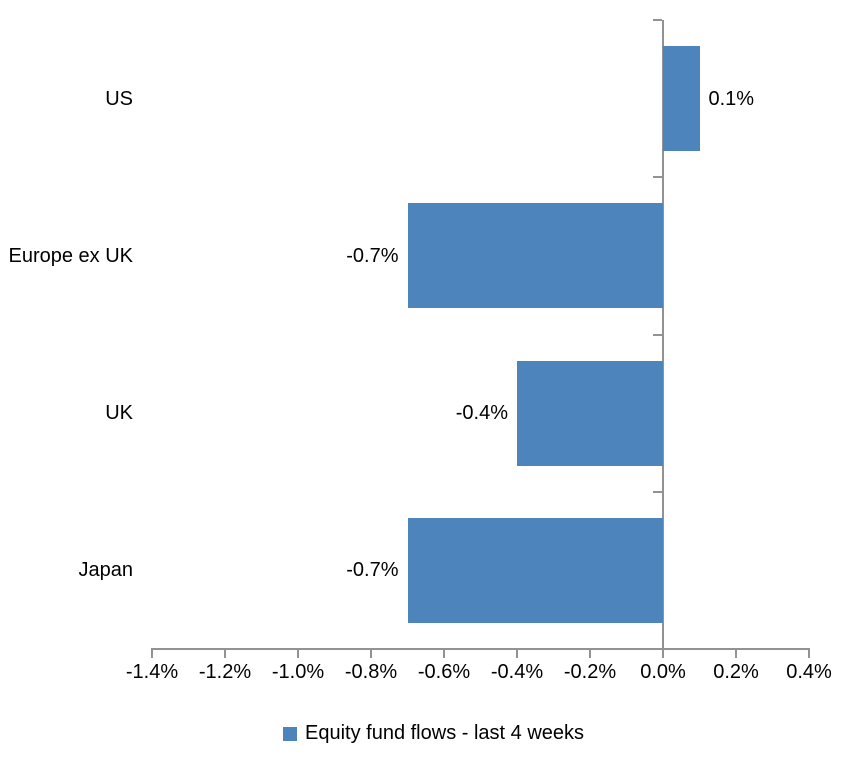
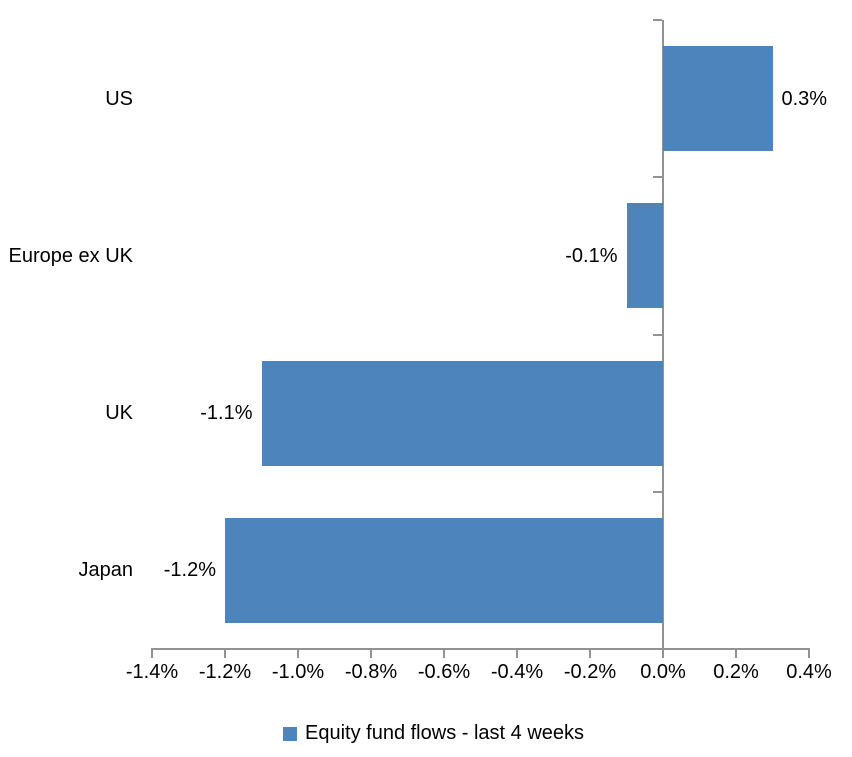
US: 0.1% -> 0.3%
Europe ex UK: -0.7% -> -0.1%
UK: -0.4% -> -1.1%
Japan: -0.7% -> -1.2%
